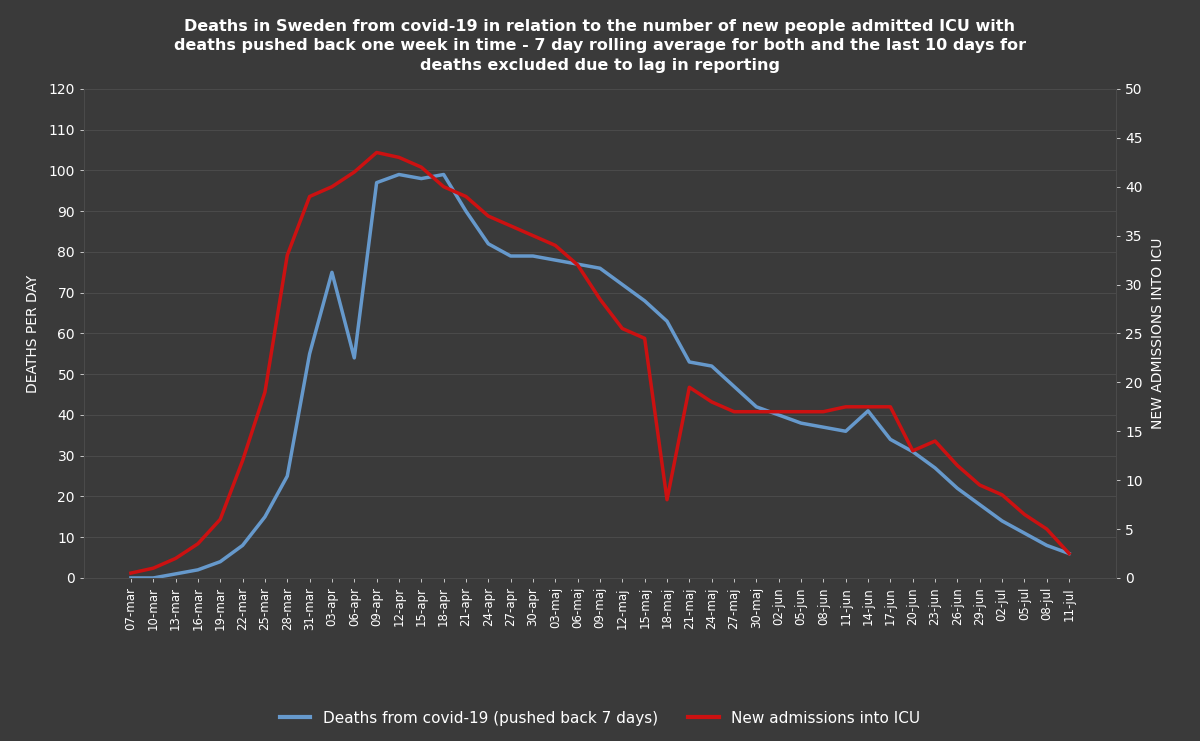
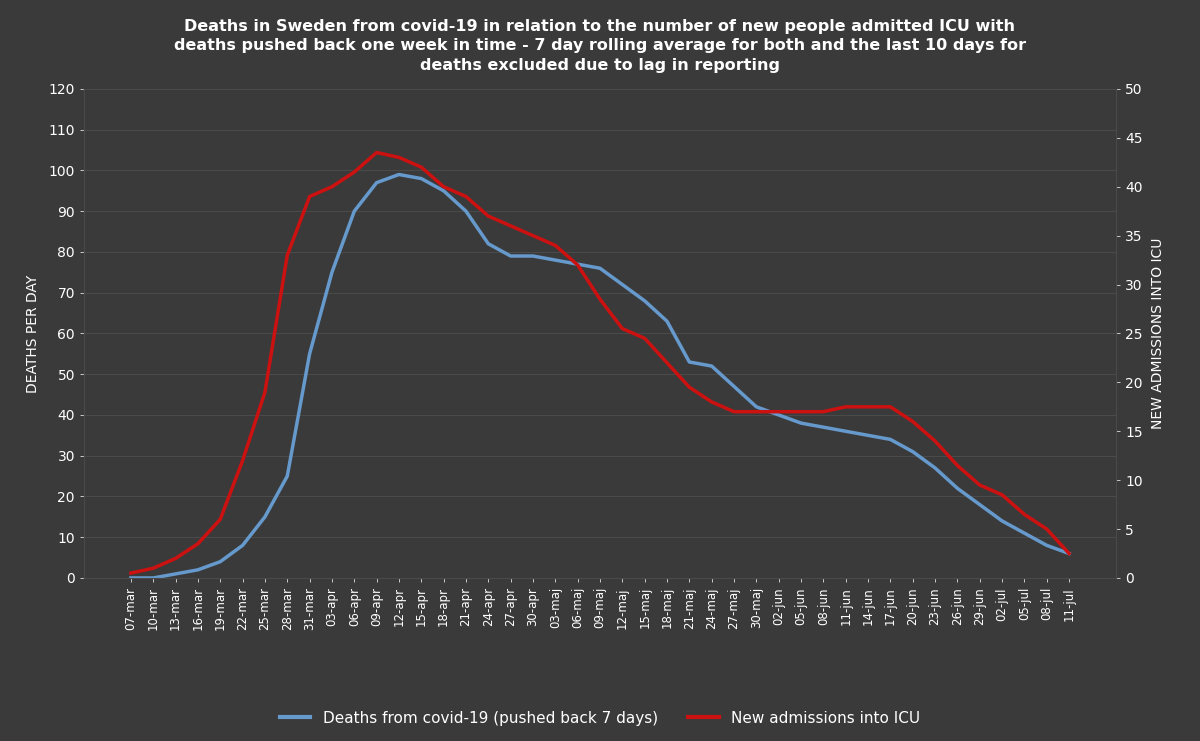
Deaths from covid-19 (pushed back 7 days)/06-apr: 54 -> 90
Deaths from covid-19 (pushed back 7 days)/18-apr: 99 -> 95
New admissions into ICU/18-maj: 8.0 -> 22.0
Deaths from covid-19 (pushed back 7 days)/14-jun: 41 -> 35
New admissions into ICU/20-jun: 13.0 -> 16.0
